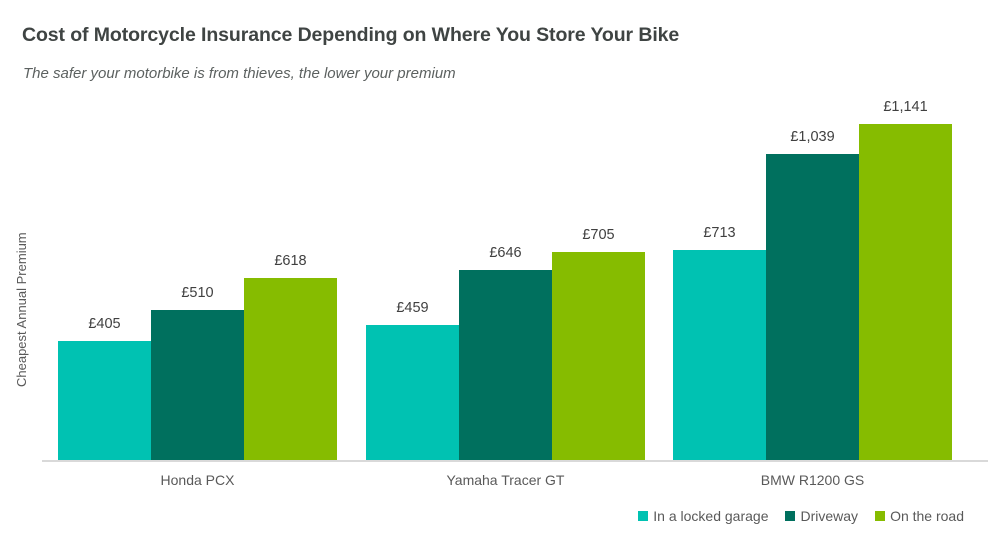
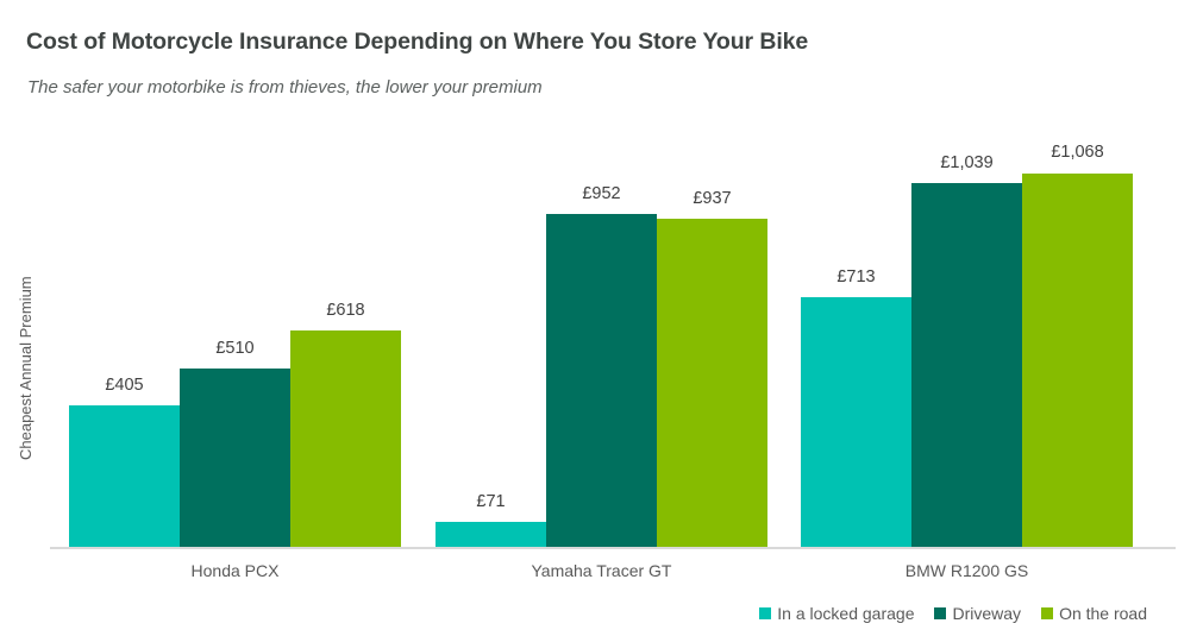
In a locked garage/Yamaha Tracer GT: £459 -> £71
Driveway/Yamaha Tracer GT: £646 -> £952
On the road/Yamaha Tracer GT: £705 -> £937
On the road/BMW R1200 GS: £1,141 -> £1,068
